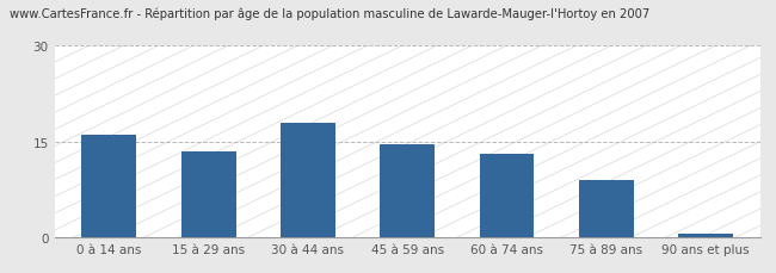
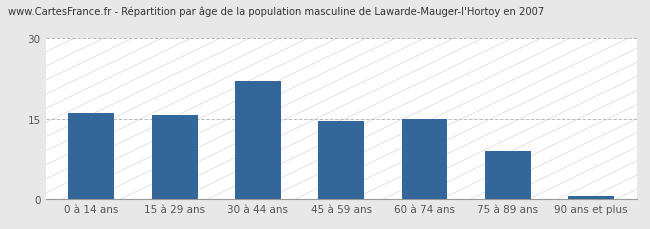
15 à 29 ans: 13.5 -> 15.6
30 à 44 ans: 18.0 -> 22.0
60 à 74 ans: 13.0 -> 15.0
